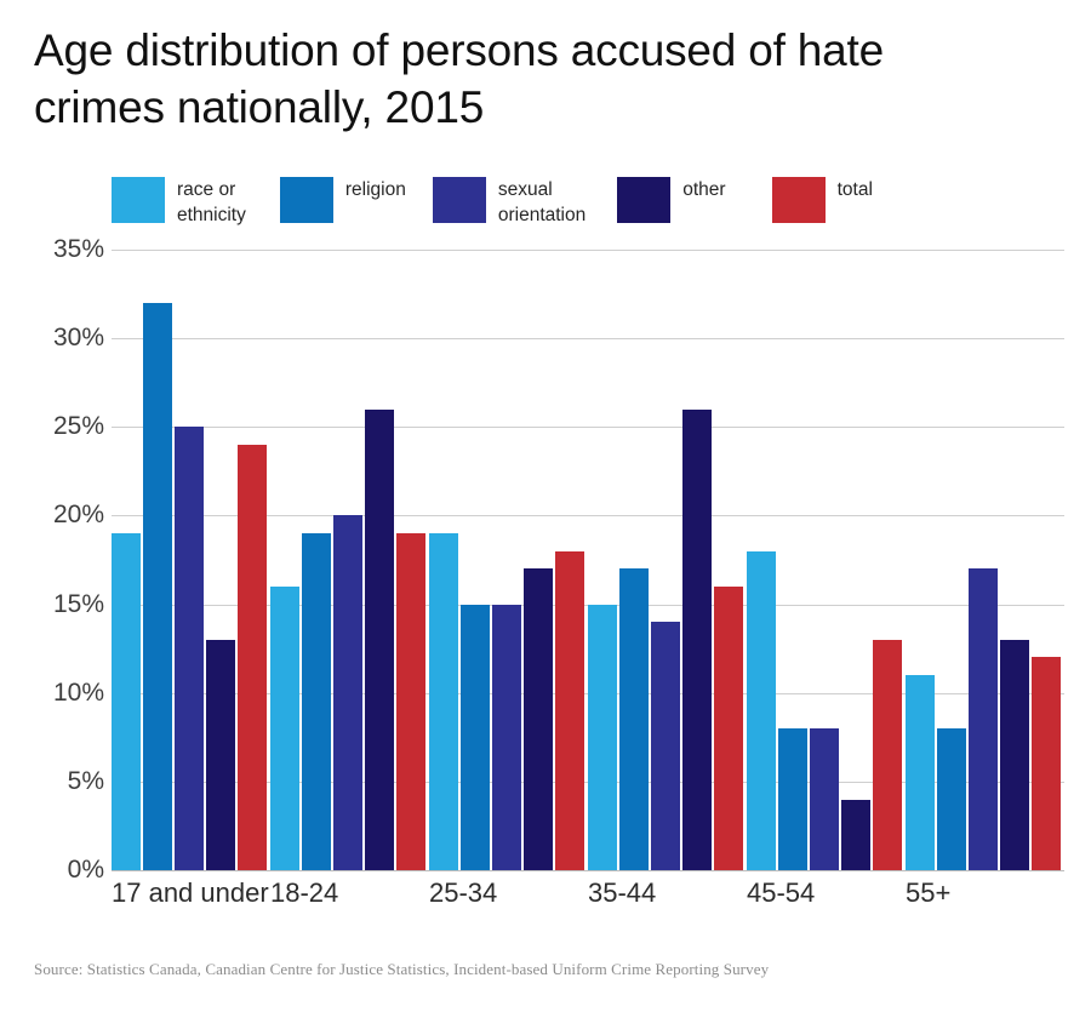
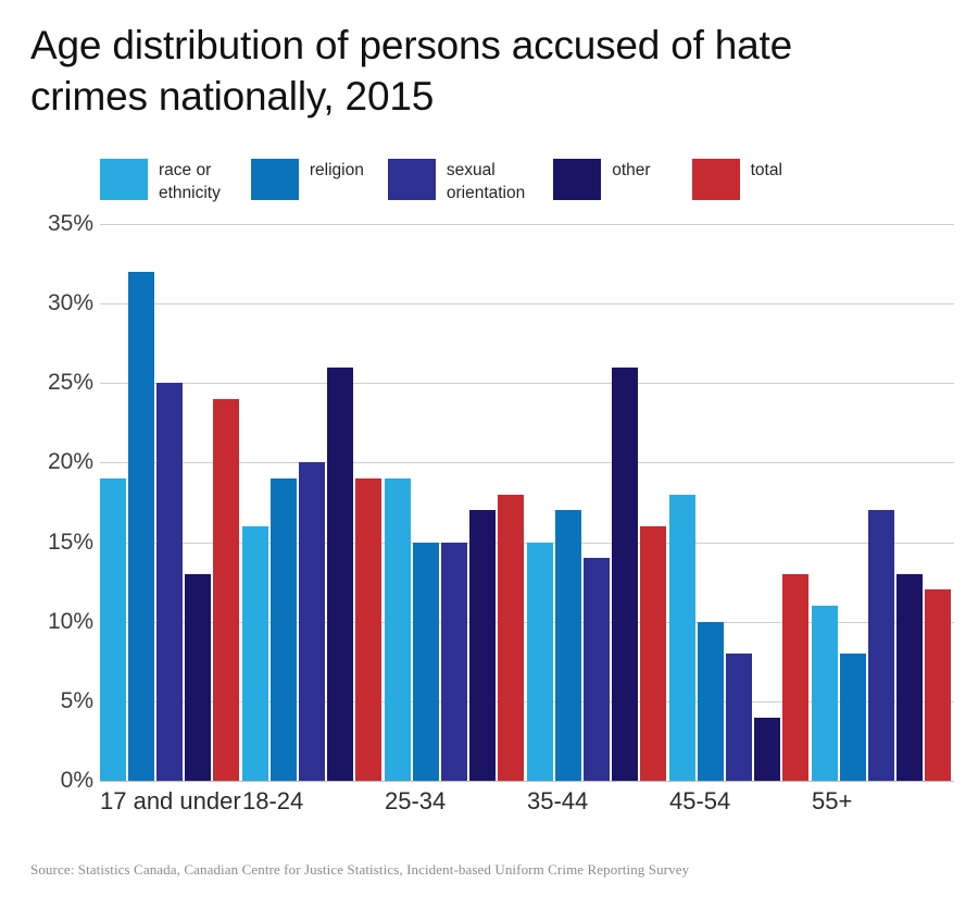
religion/45-54: 8% -> 10%
